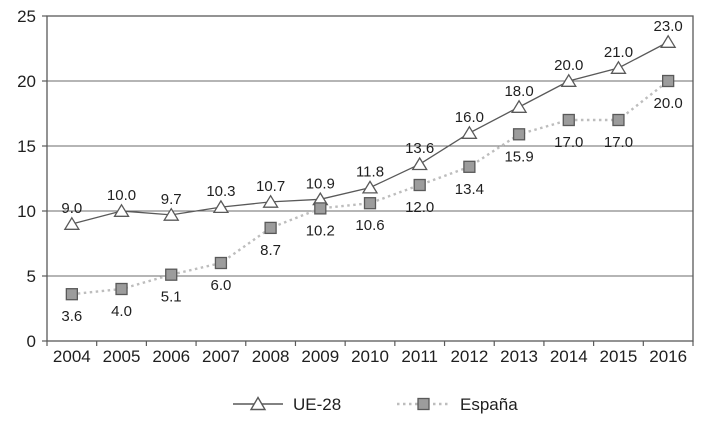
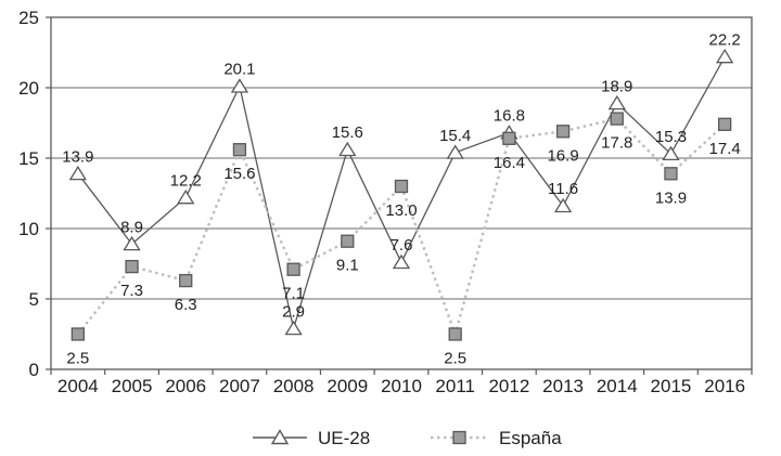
UE-28/2004: 9.0 -> 13.9
España/2004: 3.6 -> 2.5
UE-28/2005: 10.0 -> 8.9
España/2005: 4.0 -> 7.3
UE-28/2006: 9.7 -> 12.2
España/2006: 5.1 -> 6.3
UE-28/2007: 10.3 -> 20.1
España/2007: 6.0 -> 15.6
UE-28/2008: 10.7 -> 2.9
España/2008: 8.7 -> 7.1
UE-28/2009: 10.9 -> 15.6
España/2009: 10.2 -> 9.1
UE-28/2010: 11.8 -> 7.6
España/2010: 10.6 -> 13.0
UE-28/2011: 13.6 -> 15.4
España/2011: 12.0 -> 2.5
UE-28/2012: 16.0 -> 16.8
España/2012: 13.4 -> 16.4
UE-28/2013: 18.0 -> 11.6
España/2013: 15.9 -> 16.9
UE-28/2014: 20.0 -> 18.9
España/2014: 17.0 -> 17.8
UE-28/2015: 21.0 -> 15.3
España/2015: 17.0 -> 13.9
UE-28/2016: 23.0 -> 22.2
España/2016: 20.0 -> 17.4
